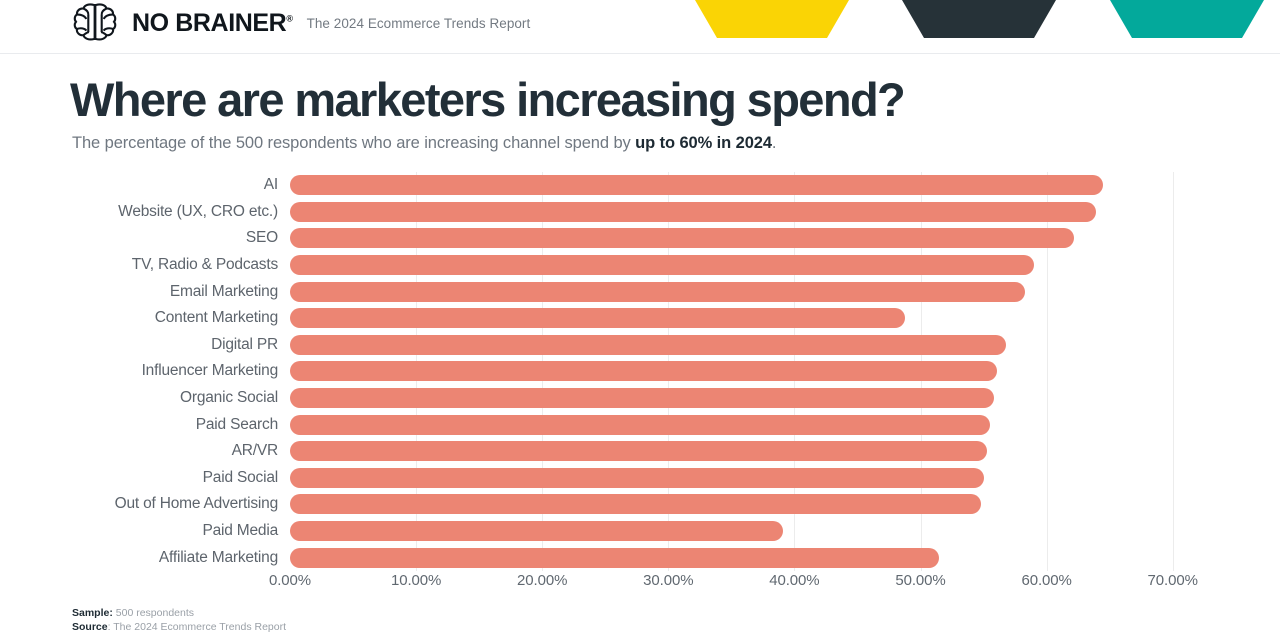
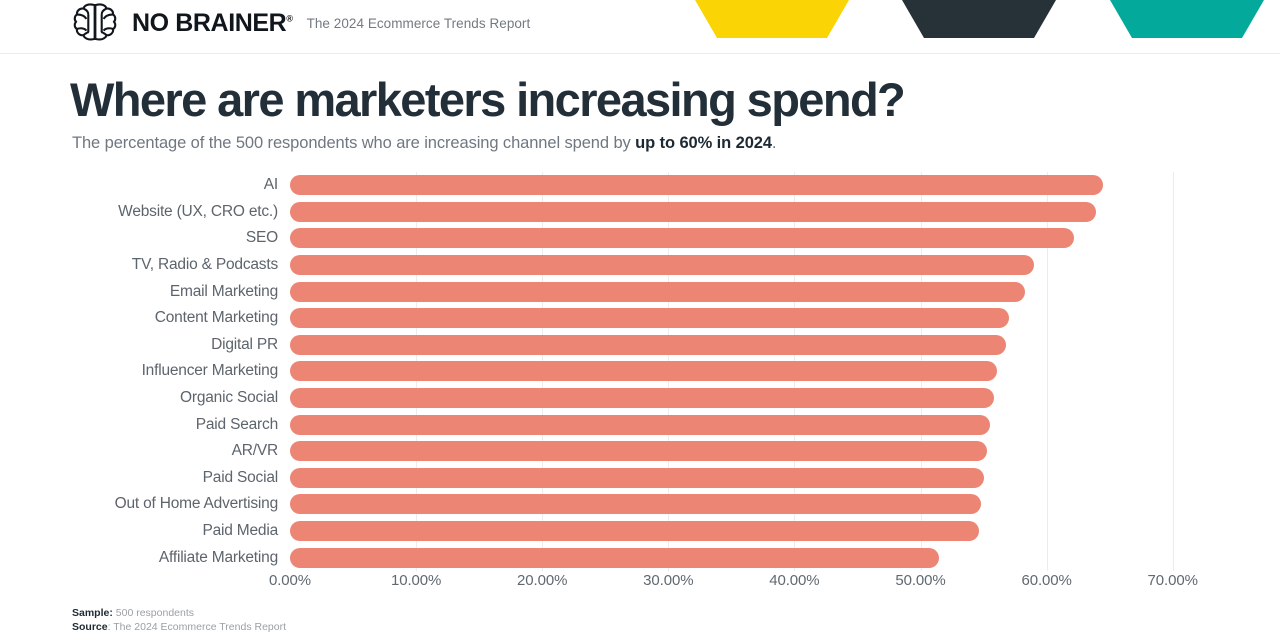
Content Marketing: 48.8% -> 57.0%
Paid Media: 39.1% -> 54.6%
